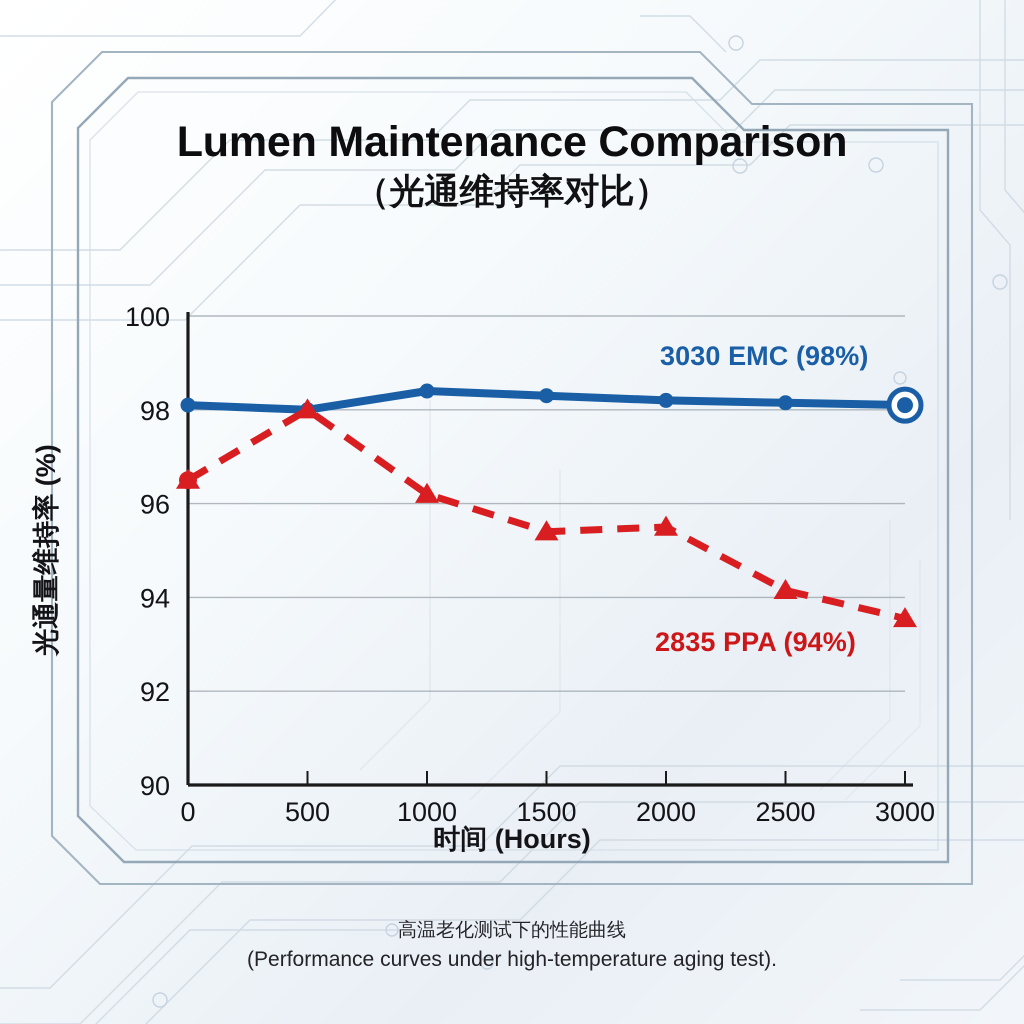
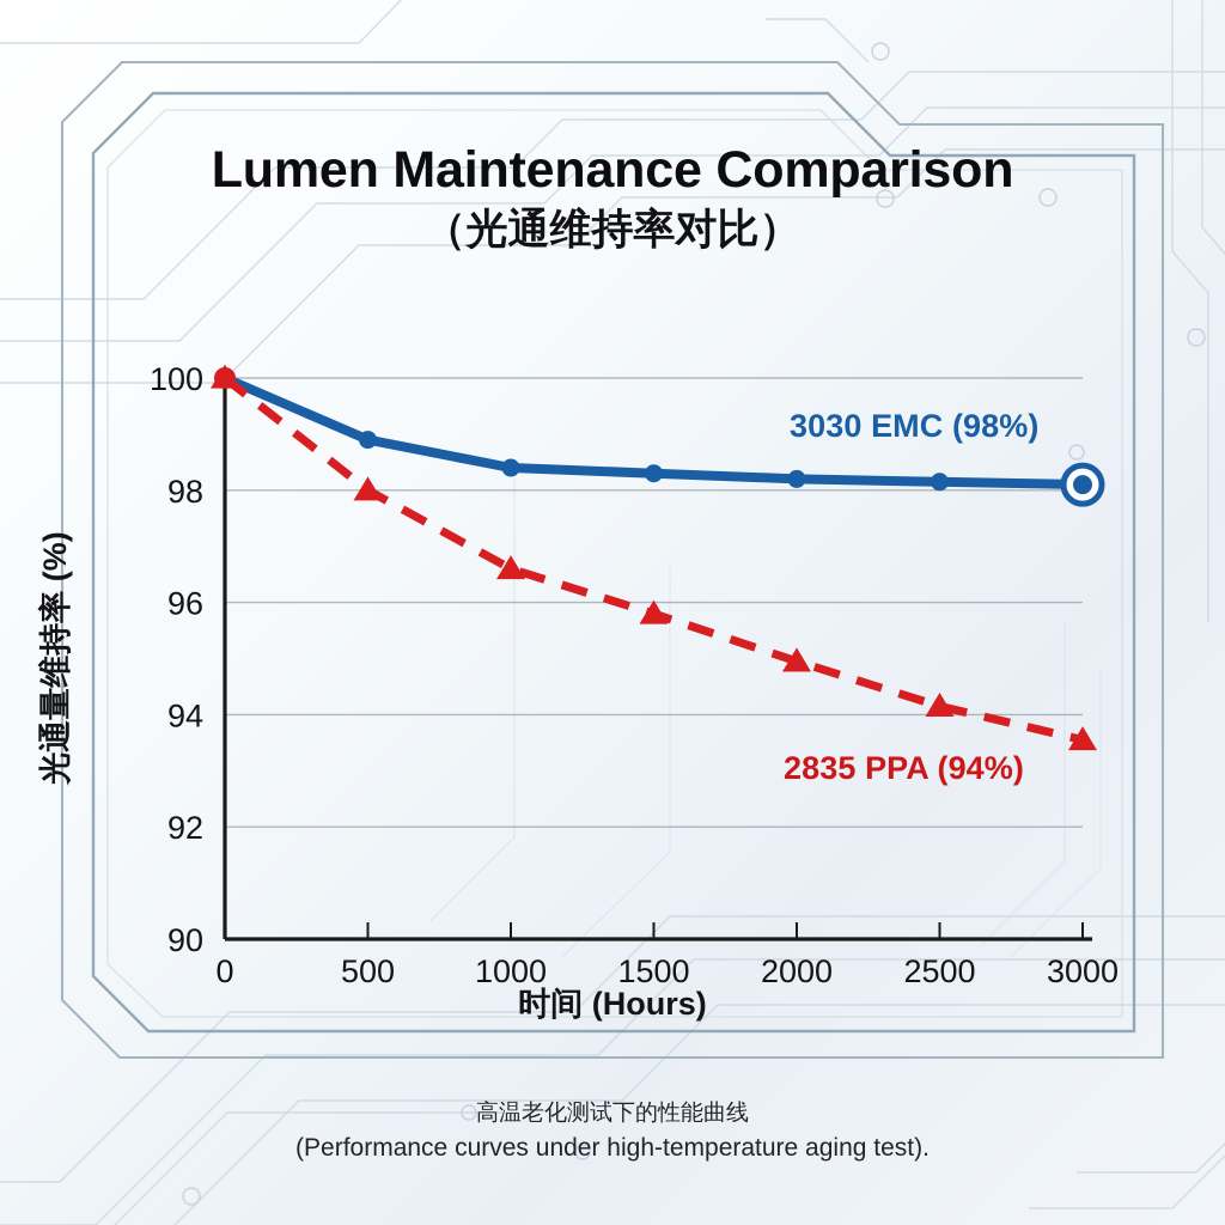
3030 EMC (98%)/0: 98.1 -> 100.0
2835 PPA (94%)/0: 96.5 -> 100.0
3030 EMC (98%)/500: 98.0 -> 98.9
2835 PPA (94%)/1000: 96.2 -> 96.6
2835 PPA (94%)/1500: 95.4 -> 95.8
2835 PPA (94%)/2000: 95.5 -> 95.0
